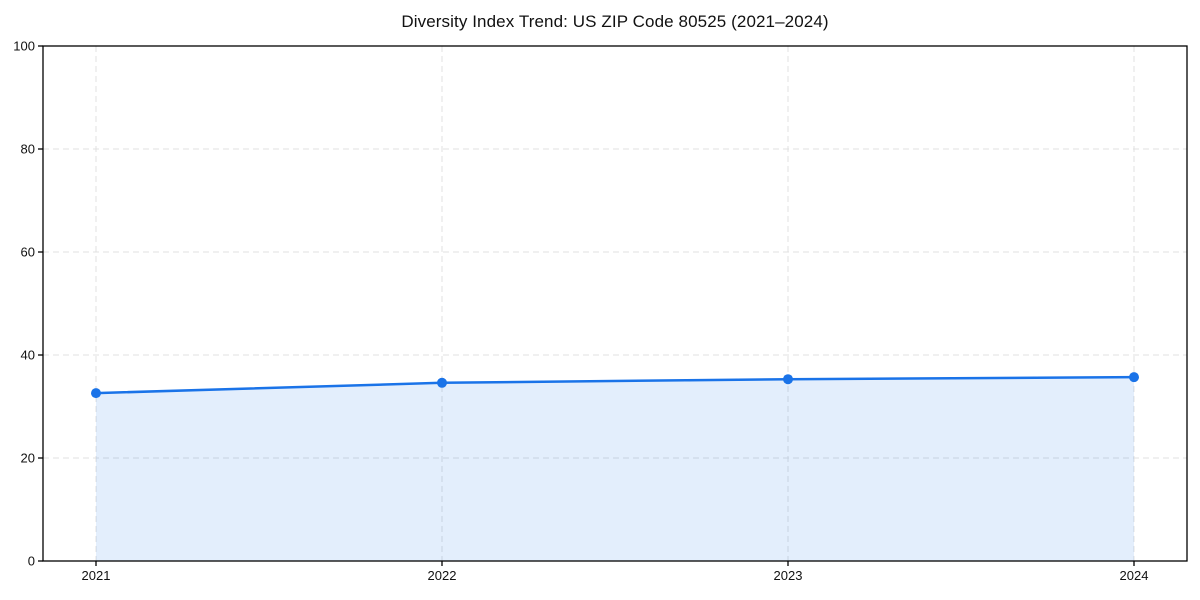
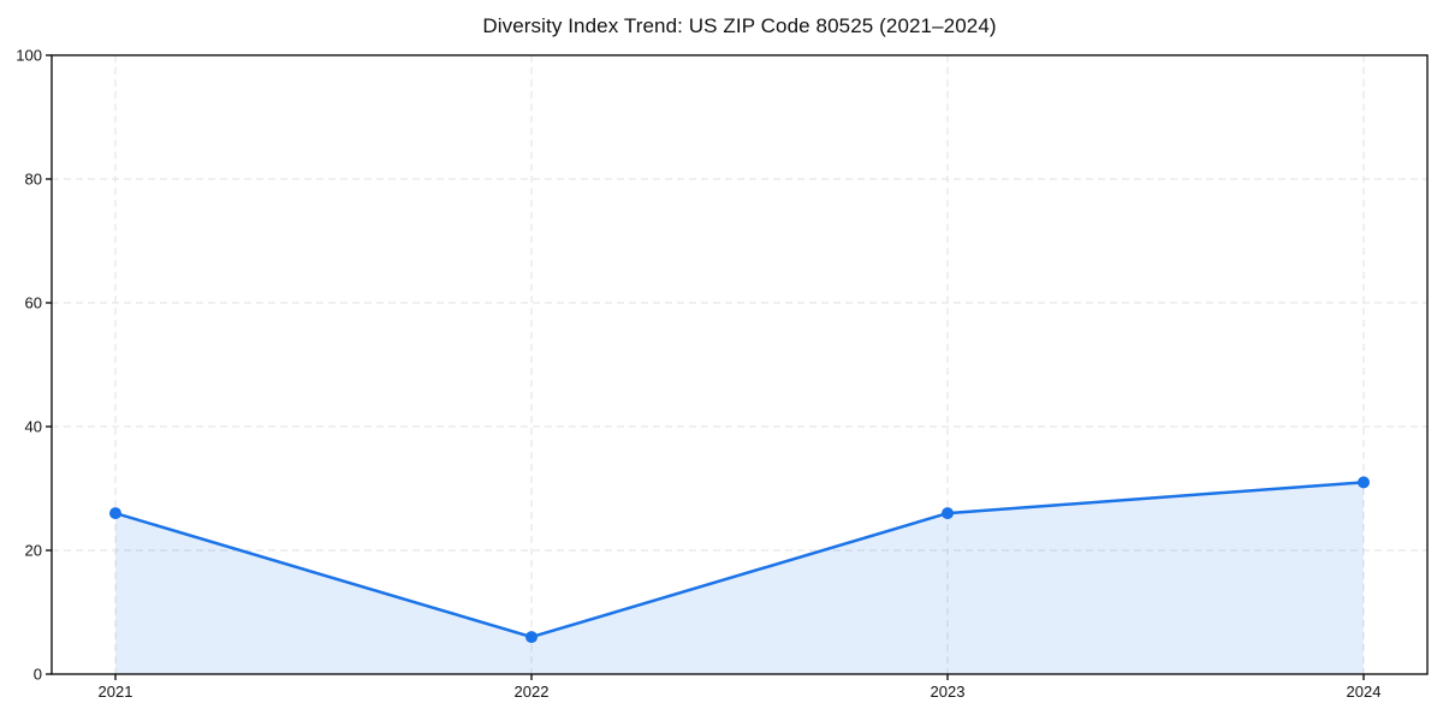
2021: 33 -> 26
2022: 35 -> 6
2023: 35 -> 26
2024: 36 -> 31
